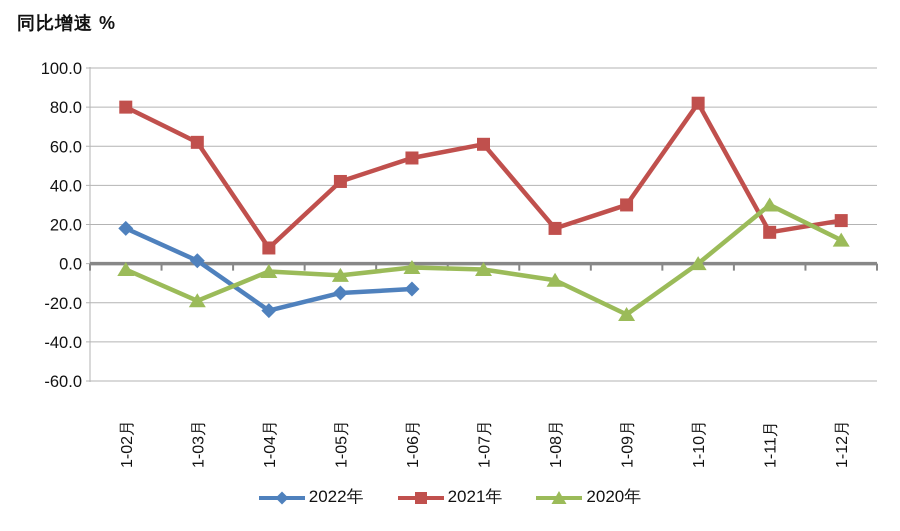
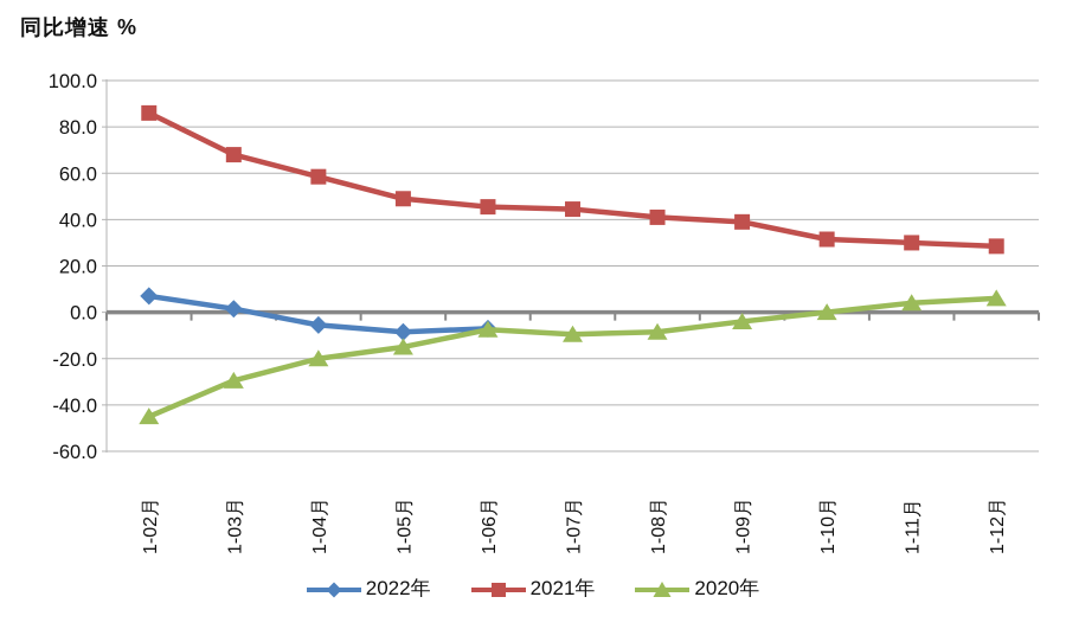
2022年/1-02月: 18 -> 7
2021年/1-02月: 80 -> 86
2020年/1-02月: -3 -> -45
2021年/1-03月: 62 -> 68
2020年/1-03月: -19 -> -30
2022年/1-04月: -24 -> -6
2021年/1-04月: 8 -> 58
2020年/1-04月: -4 -> -20
2022年/1-05月: -15 -> -8
2021年/1-05月: 42 -> 49
2020年/1-05月: -6 -> -15
2022年/1-06月: -13 -> -7
2021年/1-06月: 54 -> 46
2020年/1-06月: -2 -> -8
2021年/1-07月: 61 -> 44
2020年/1-07月: -3 -> -10
2021年/1-08月: 18 -> 41
2021年/1-09月: 30 -> 39
2020年/1-09月: -26 -> -4
2021年/1-10月: 82 -> 32
2021年/1-11月: 16 -> 30
2020年/1-11月: 30 -> 4
2021年/1-12月: 22 -> 28
2020年/1-12月: 12 -> 6
